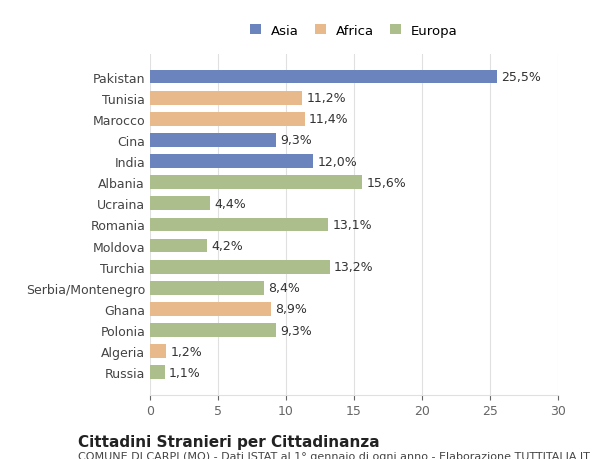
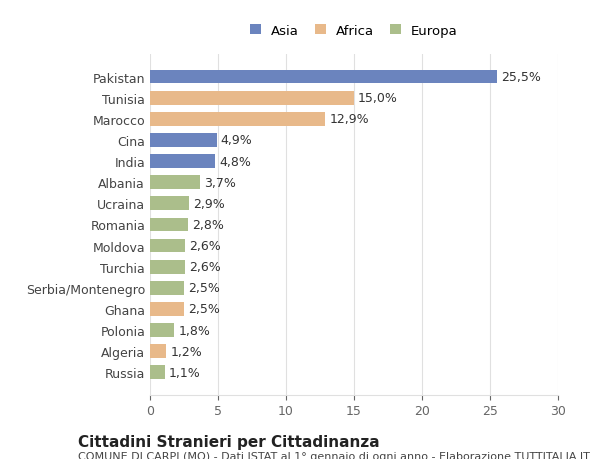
Tunisia: 11,2% -> 15,0%
Marocco: 11,4% -> 12,9%
Cina: 9,3% -> 4,9%
India: 12,0% -> 4,8%
Albania: 15,6% -> 3,7%
Ucraina: 4,4% -> 2,9%
Romania: 13,1% -> 2,8%
Moldova: 4,2% -> 2,6%
Turchia: 13,2% -> 2,6%
Serbia/Montenegro: 8,4% -> 2,5%
Ghana: 8,9% -> 2,5%
Polonia: 9,3% -> 1,8%
